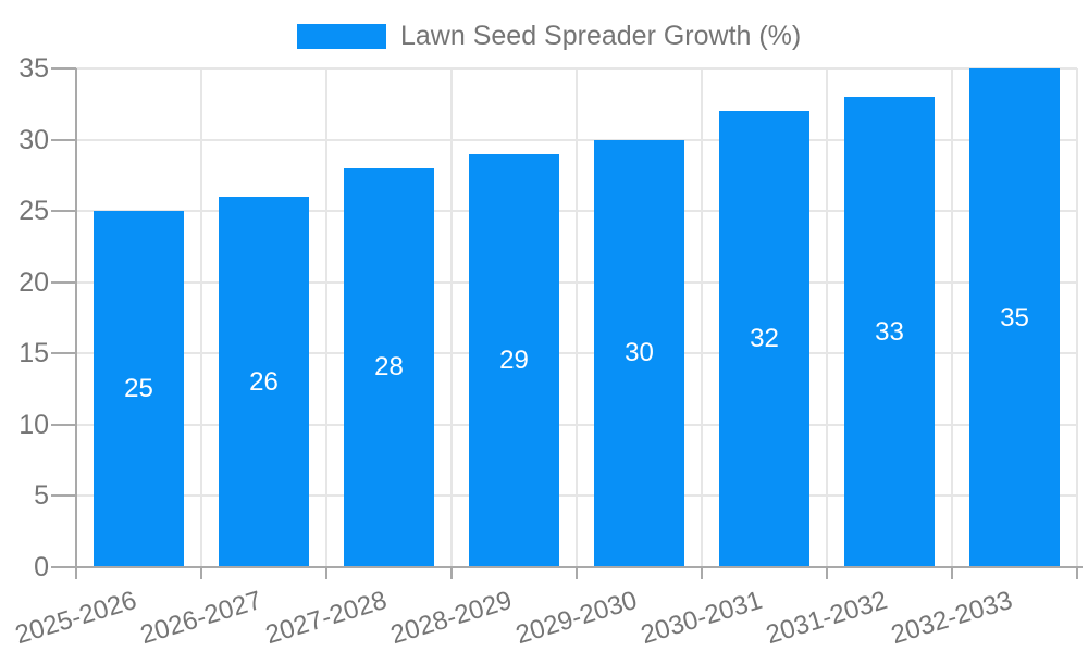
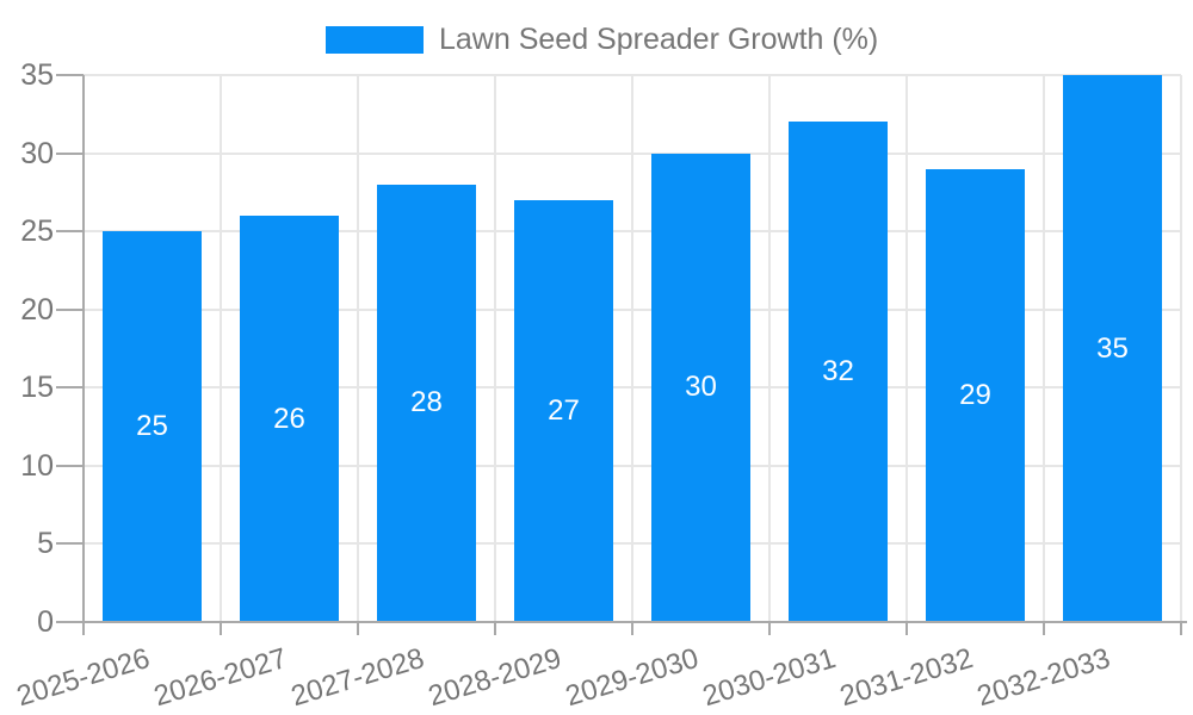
2028-2029: 29 -> 27
2031-2032: 33 -> 29
